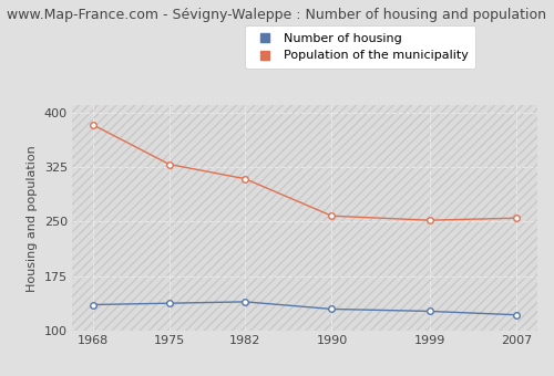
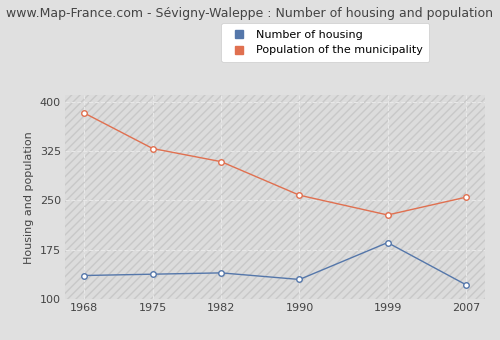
Number of housing/1999: 127 -> 186
Population of the municipality/1999: 252 -> 228
